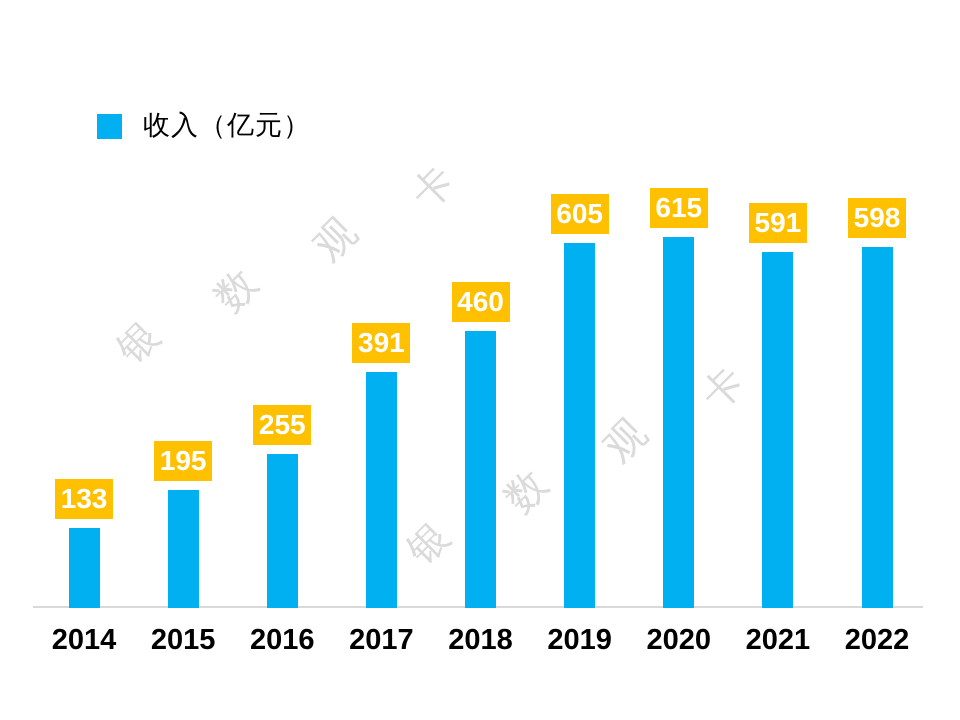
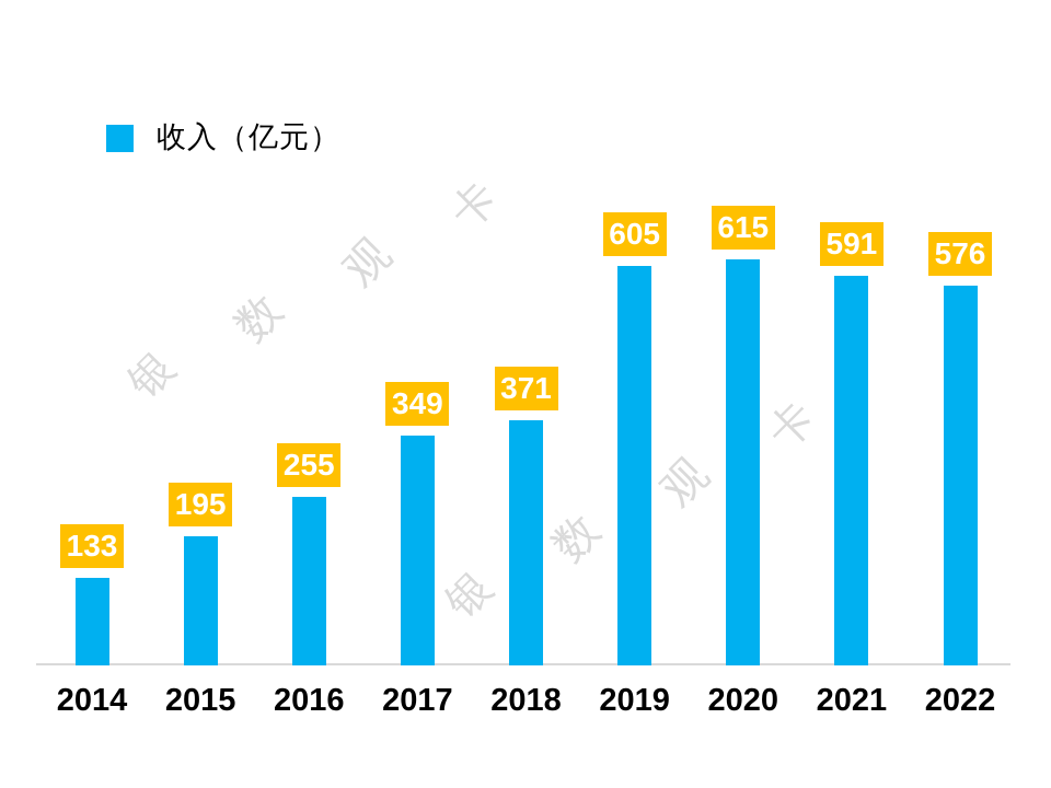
2017: 391 -> 349
2018: 460 -> 371
2022: 598 -> 576
